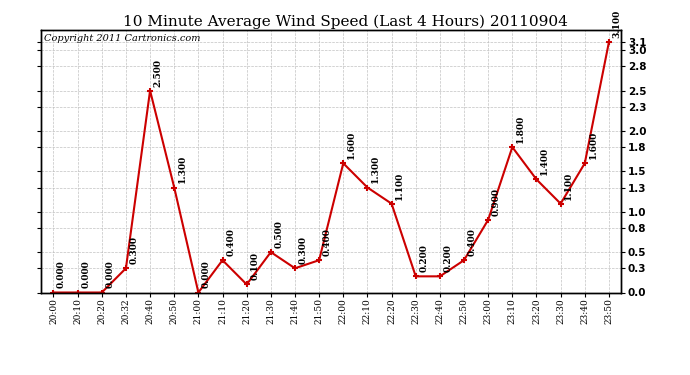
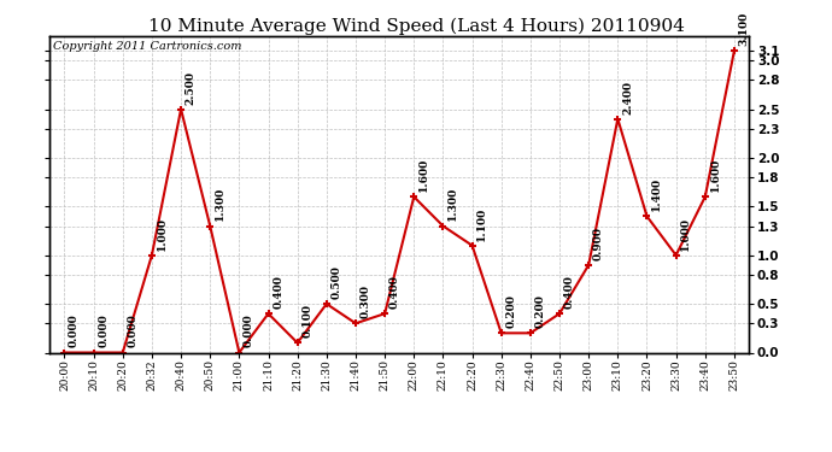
20:32: 0.300 -> 1.000
23:10: 1.800 -> 2.400
23:30: 1.100 -> 1.000
